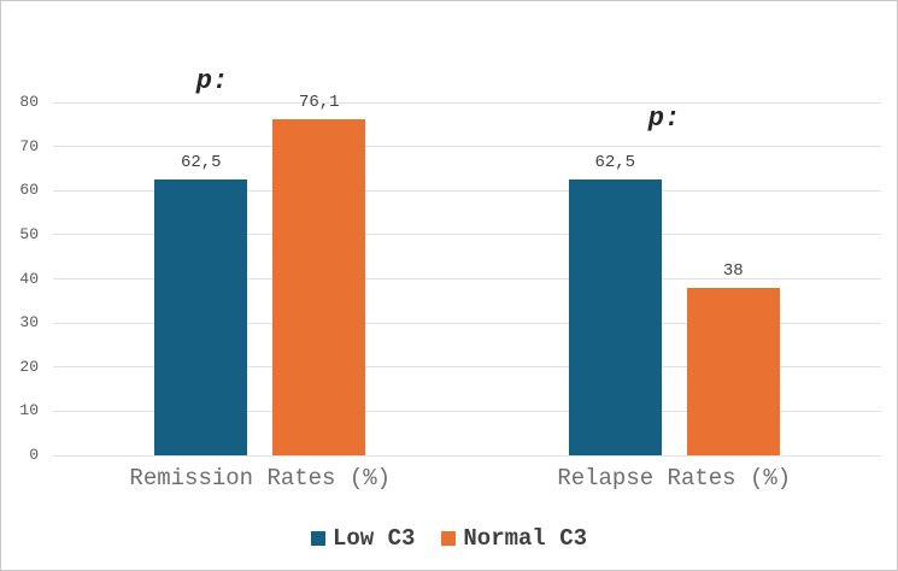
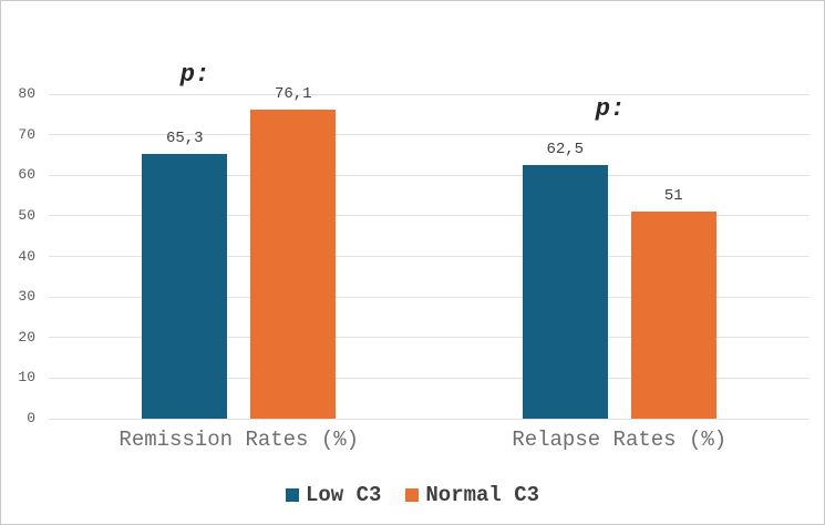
Low C3/Remission Rates (%): 62,5 -> 65,3
Normal C3/Relapse Rates (%): 38 -> 51
